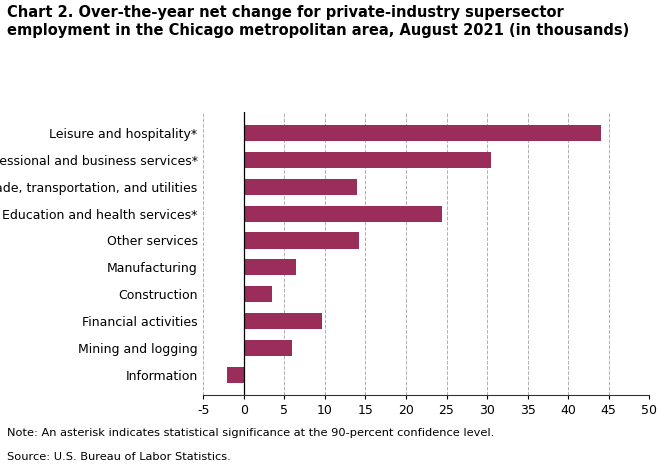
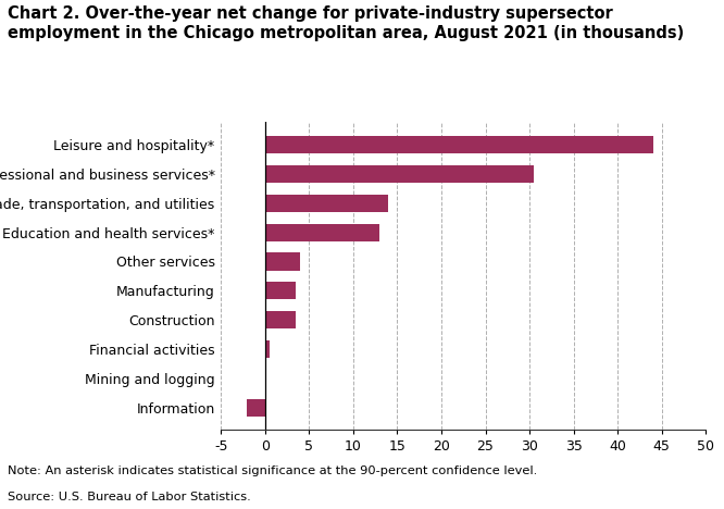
Education and health services*: 24.4 -> 13.0
Other services: 14.2 -> 4.0
Manufacturing: 6.4 -> 3.5
Financial activities: 9.6 -> 0.5
Mining and logging: 6.0 -> 0.1
